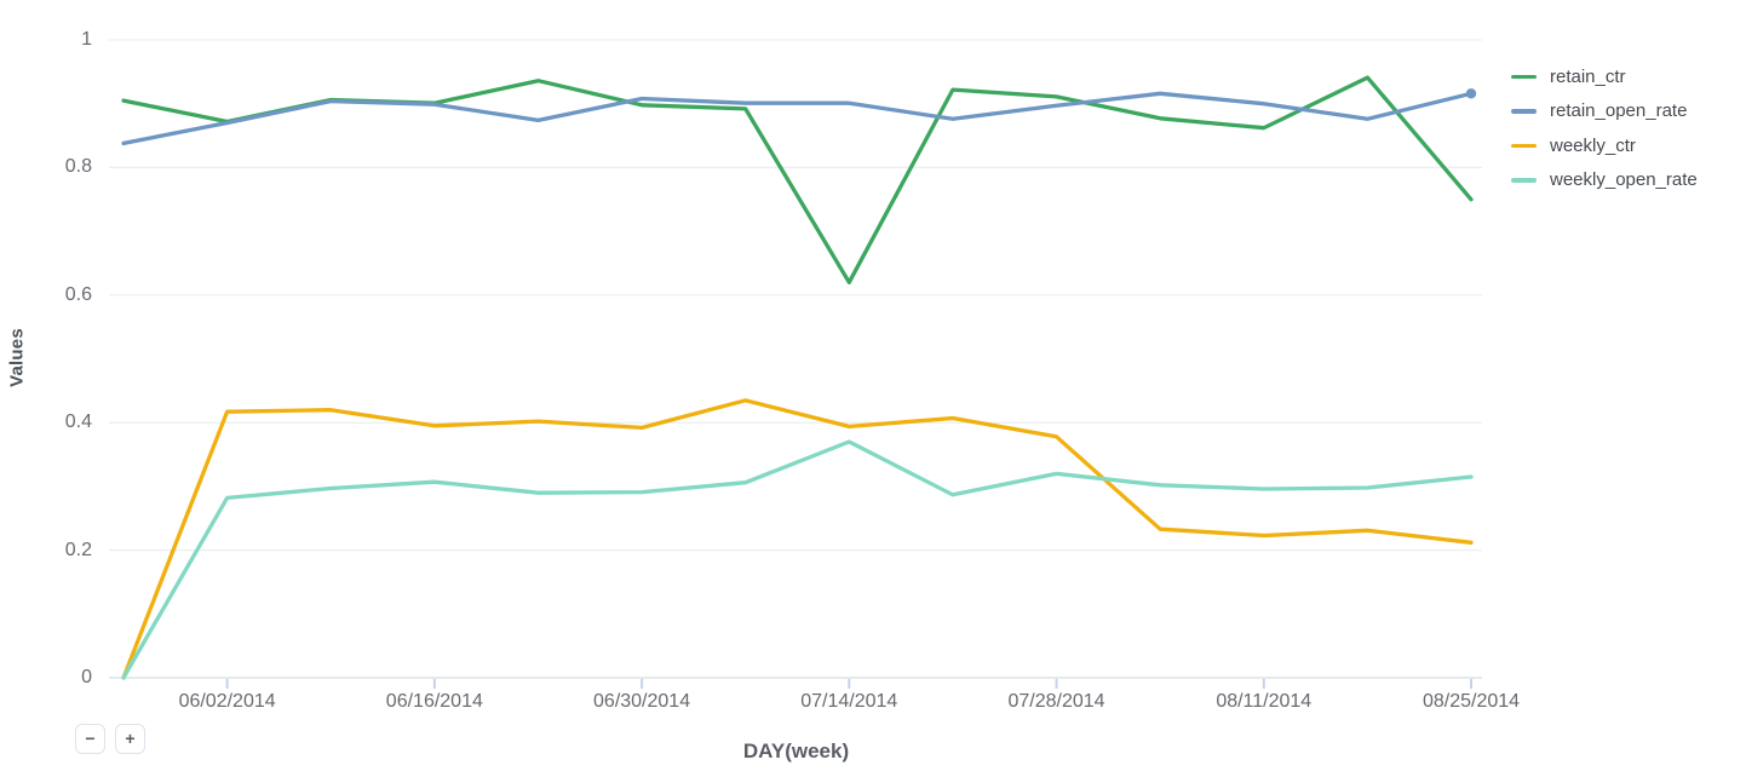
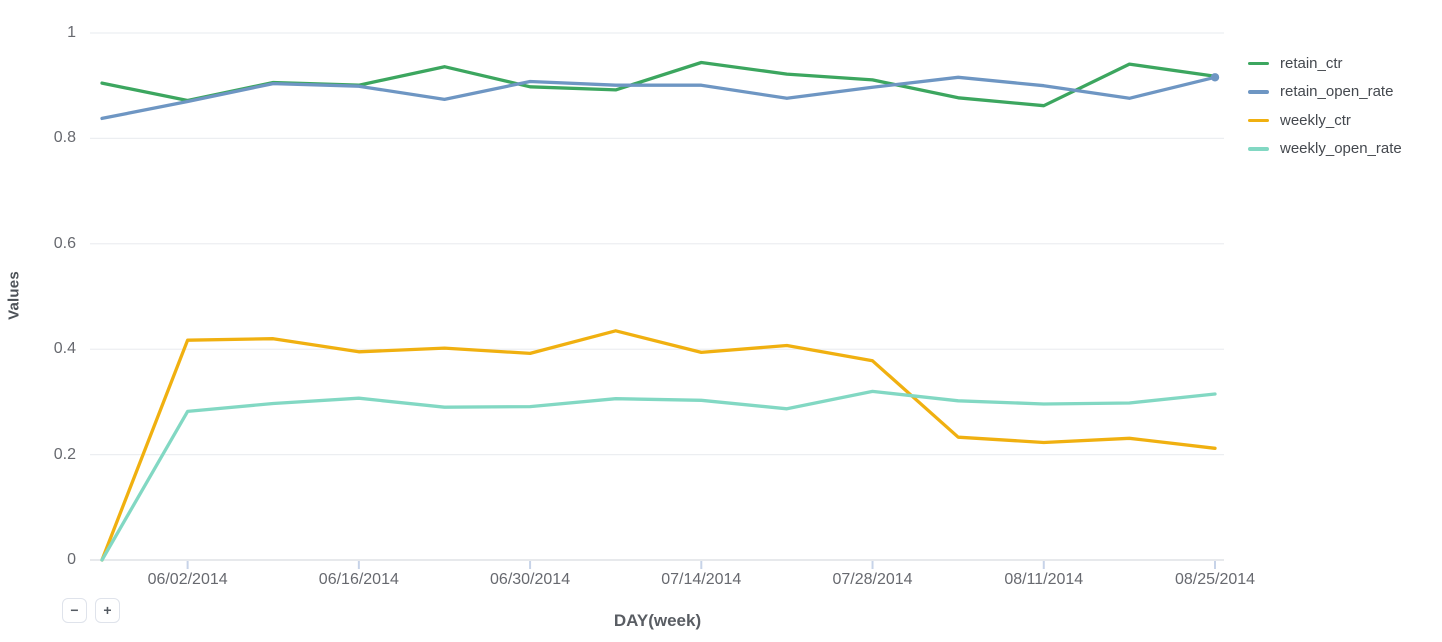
retain_ctr/07/14/2014: 0.62 -> 0.94
weekly_open_rate/07/14/2014: 0.37 -> 0.30
retain_ctr/08/25/2014: 0.75 -> 0.92
